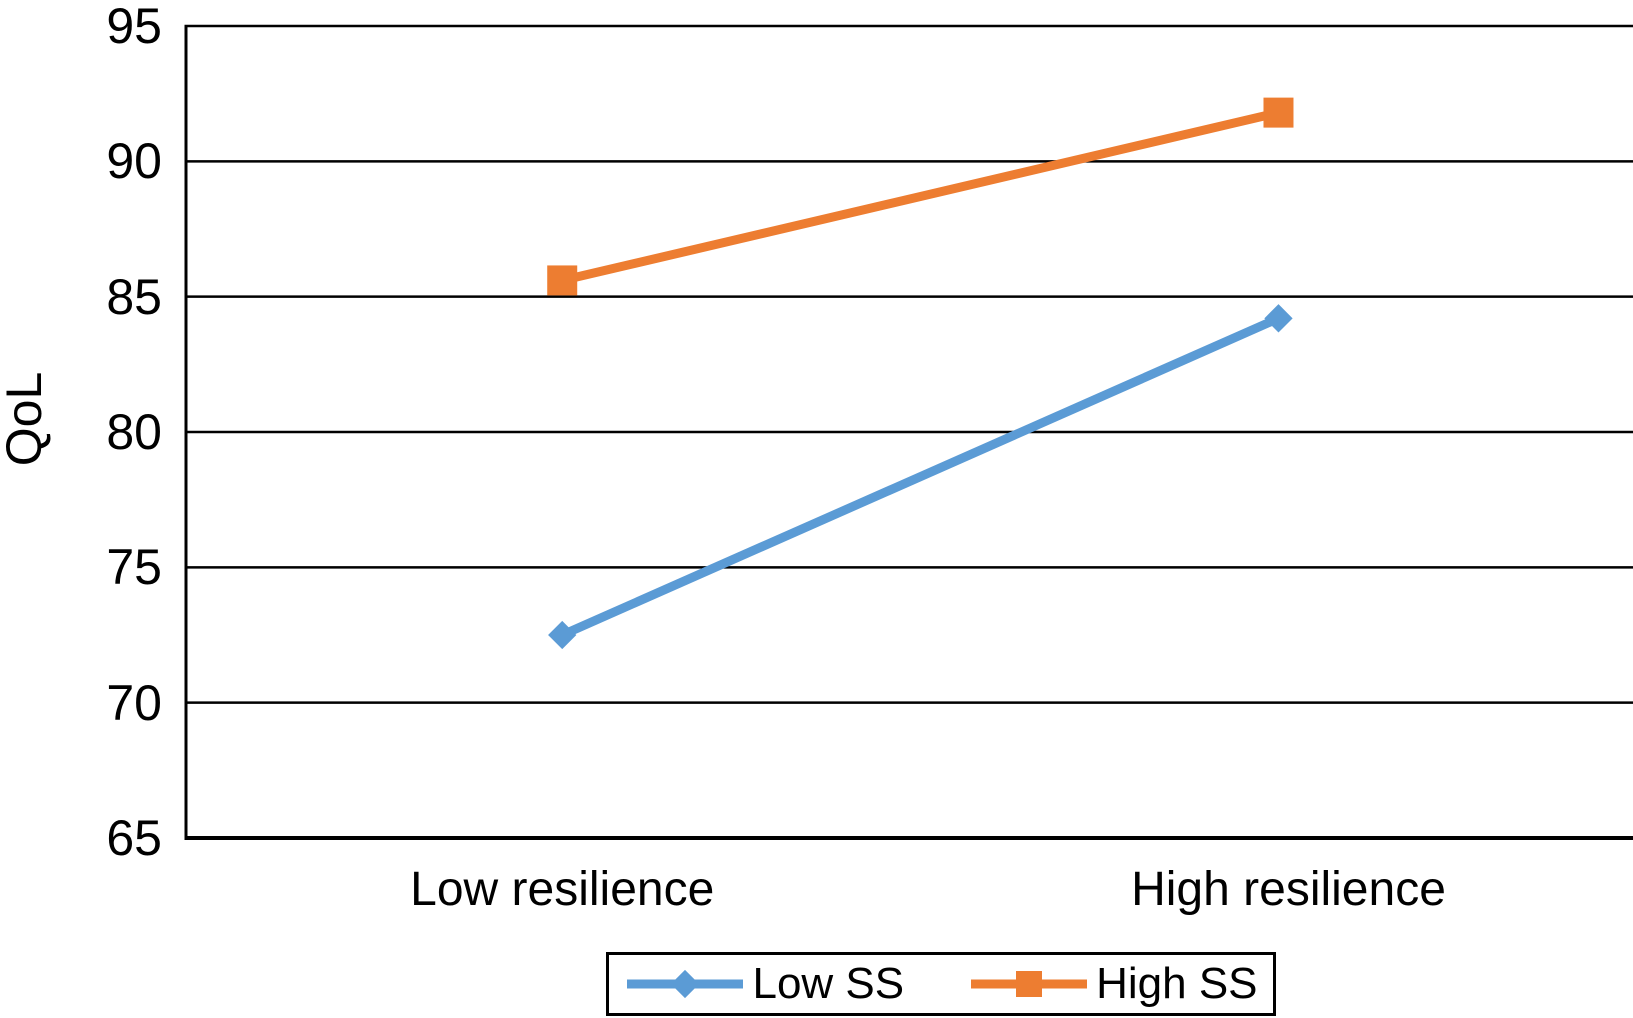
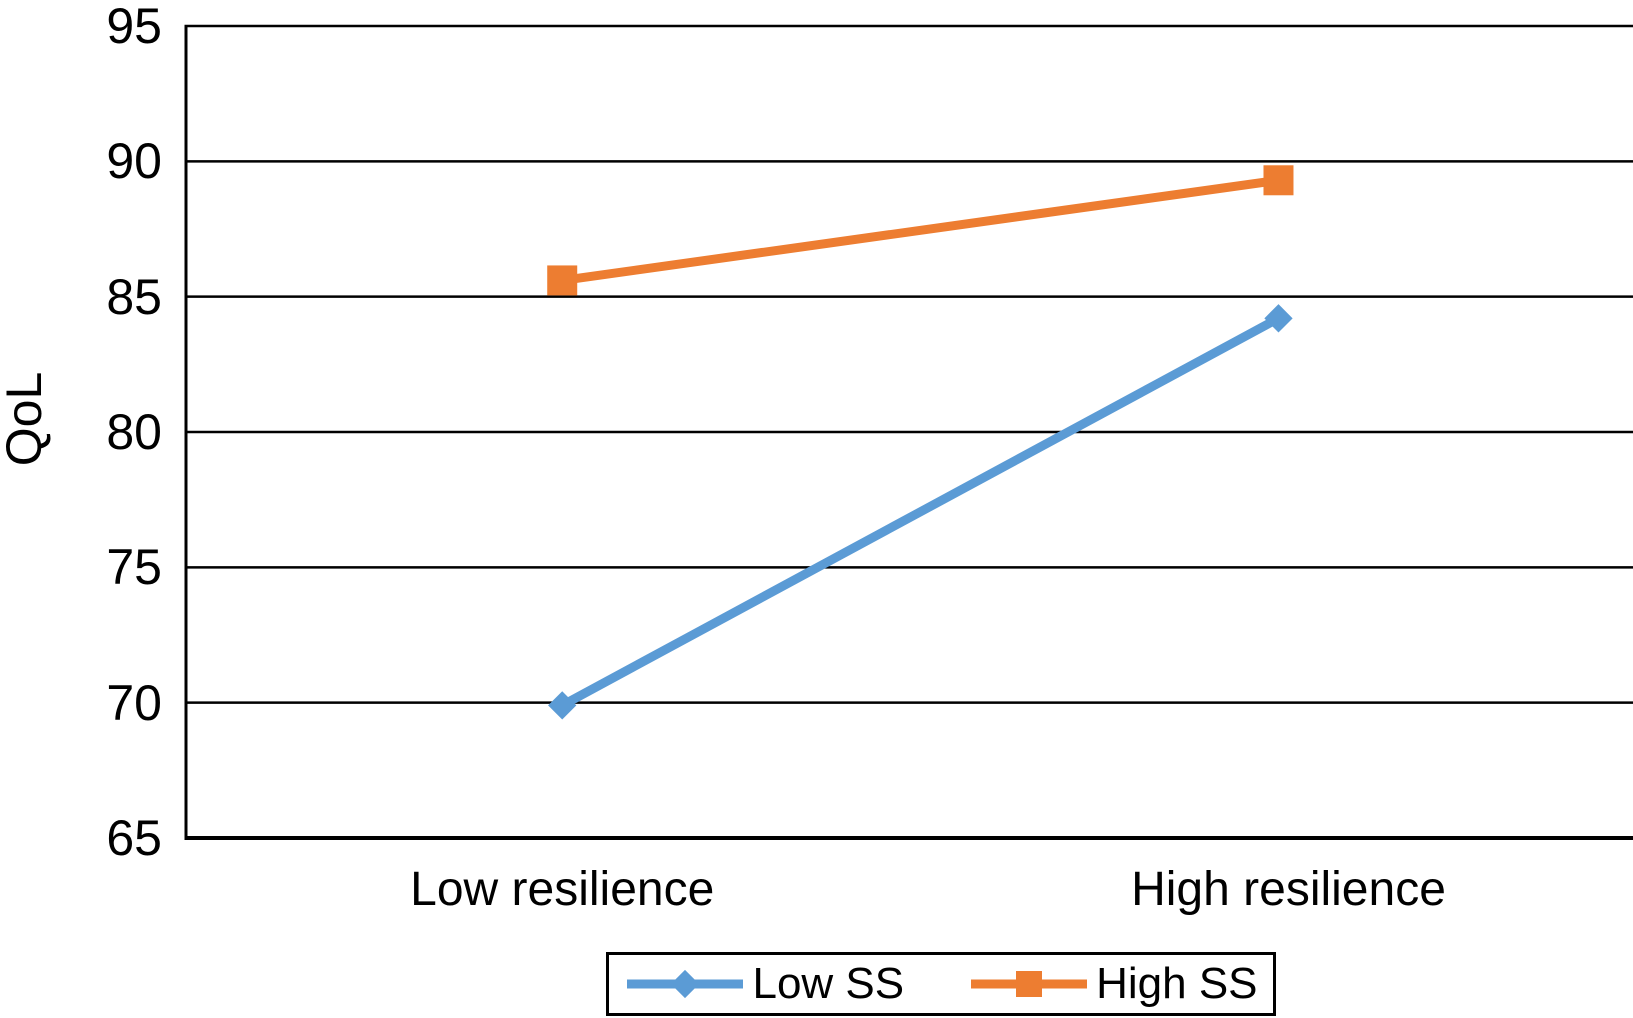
Low SS/Low resilience: 72.5 -> 69.9
High SS/High resilience: 91.8 -> 89.3
